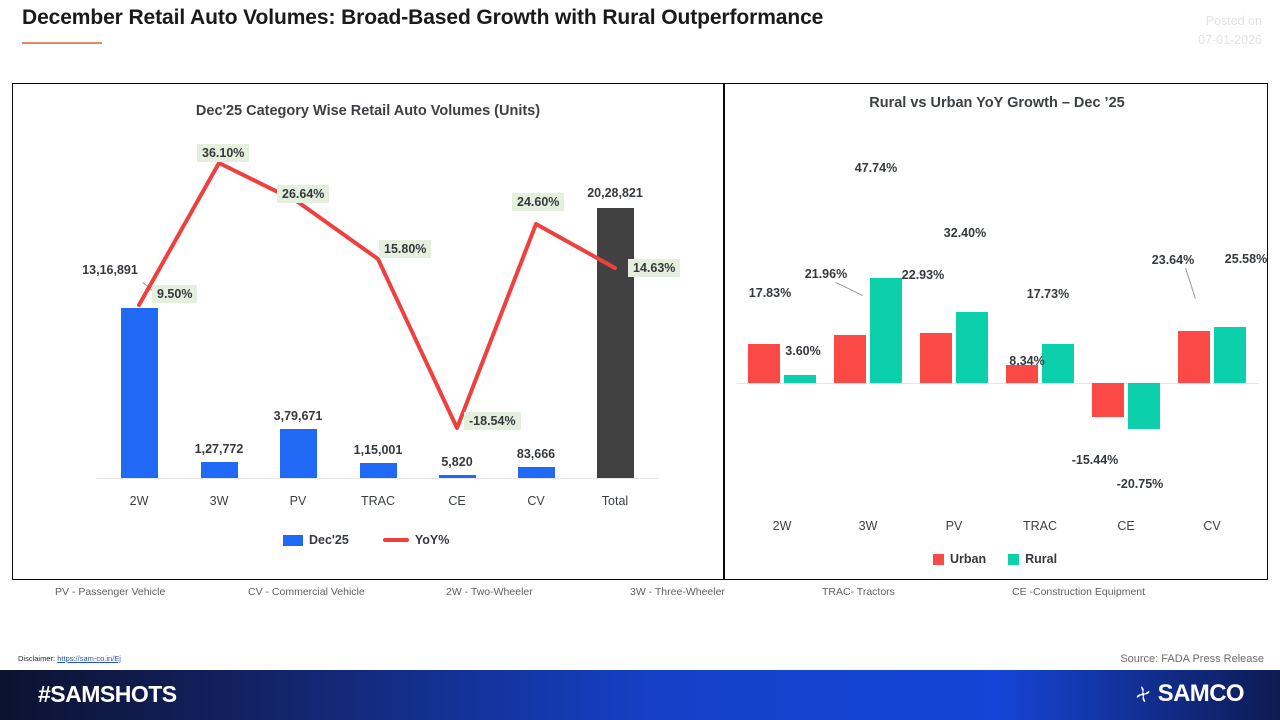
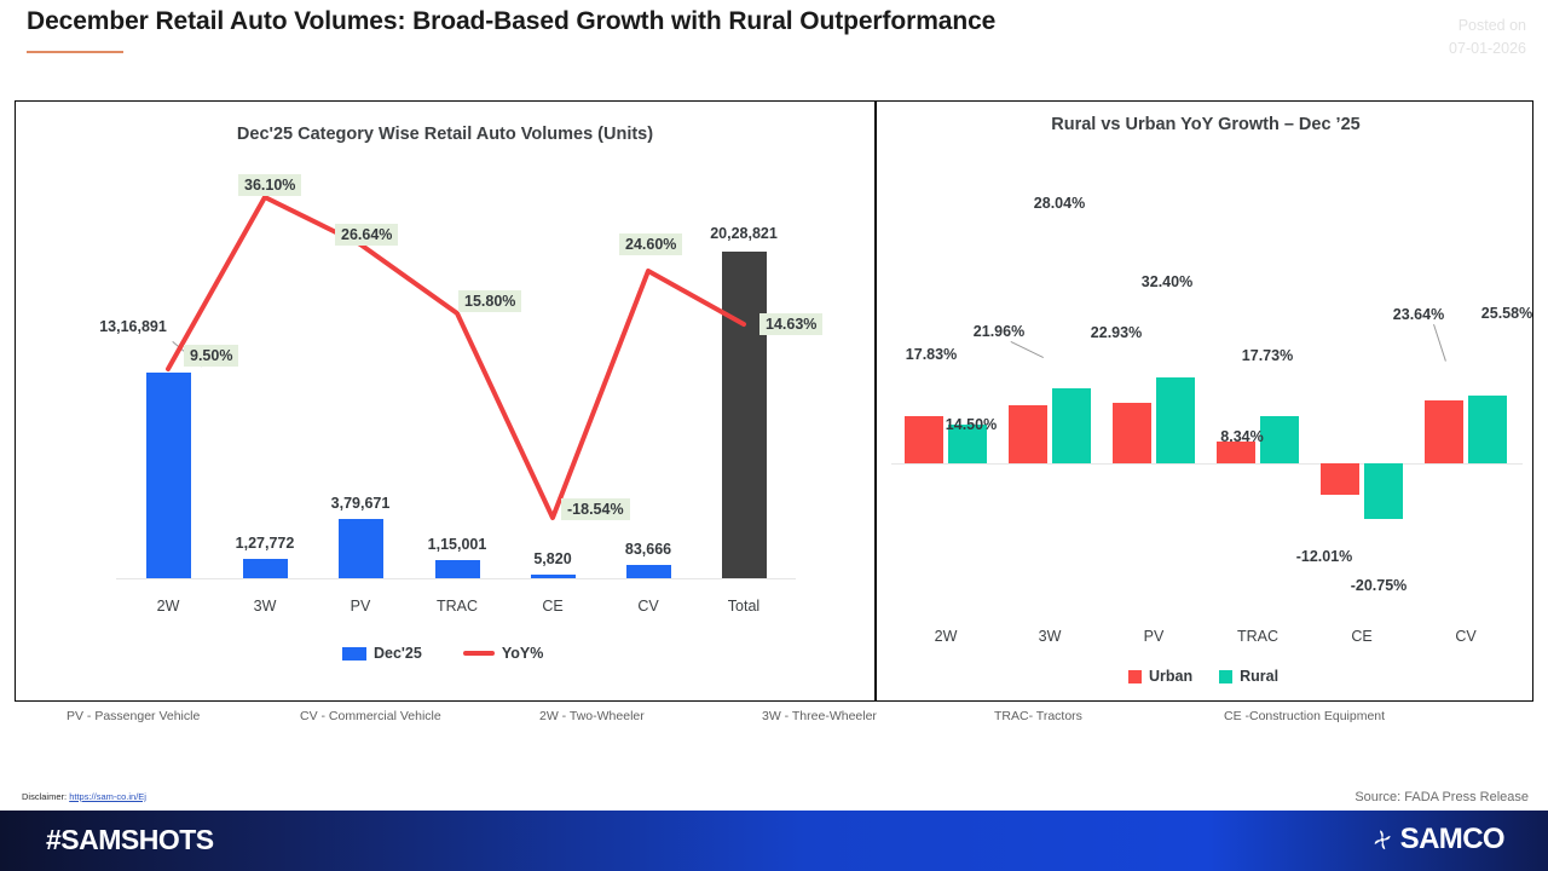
Rural vs Urban YoY Growth – Dec ’25/Rural/2W: 3.60% -> 14.50%
Rural vs Urban YoY Growth – Dec ’25/Rural/3W: 47.74% -> 28.04%
Rural vs Urban YoY Growth – Dec ’25/Urban/CE: -15.44% -> -12.01%
